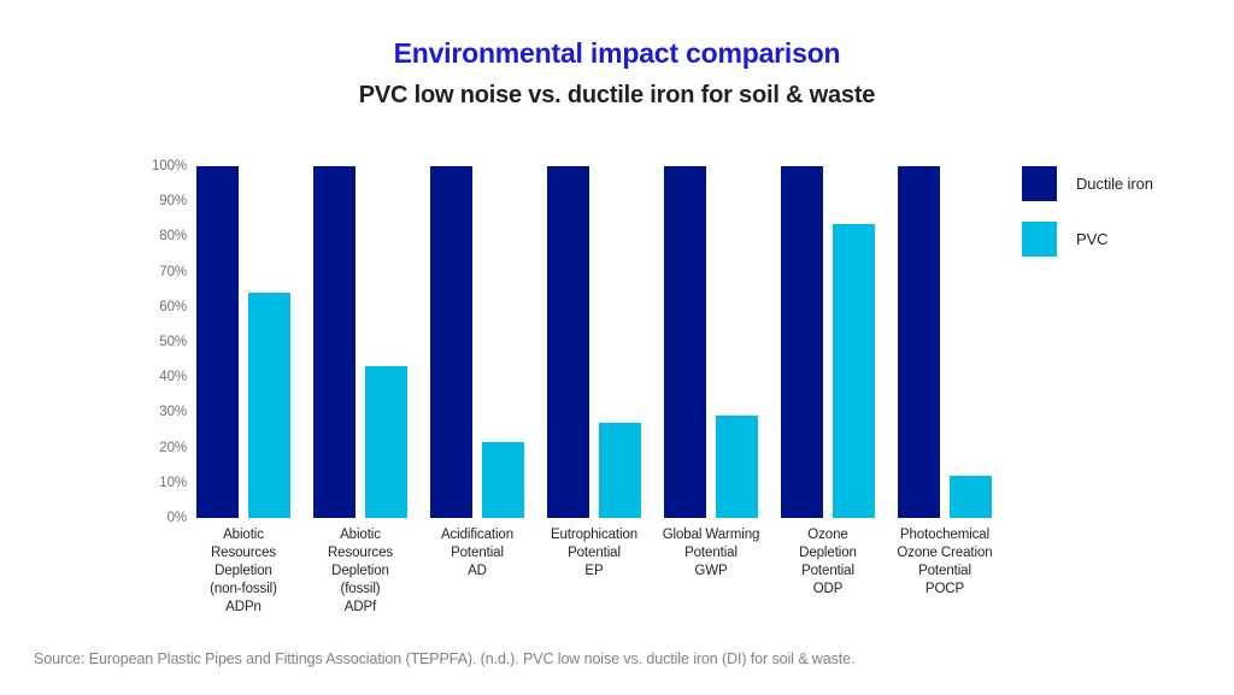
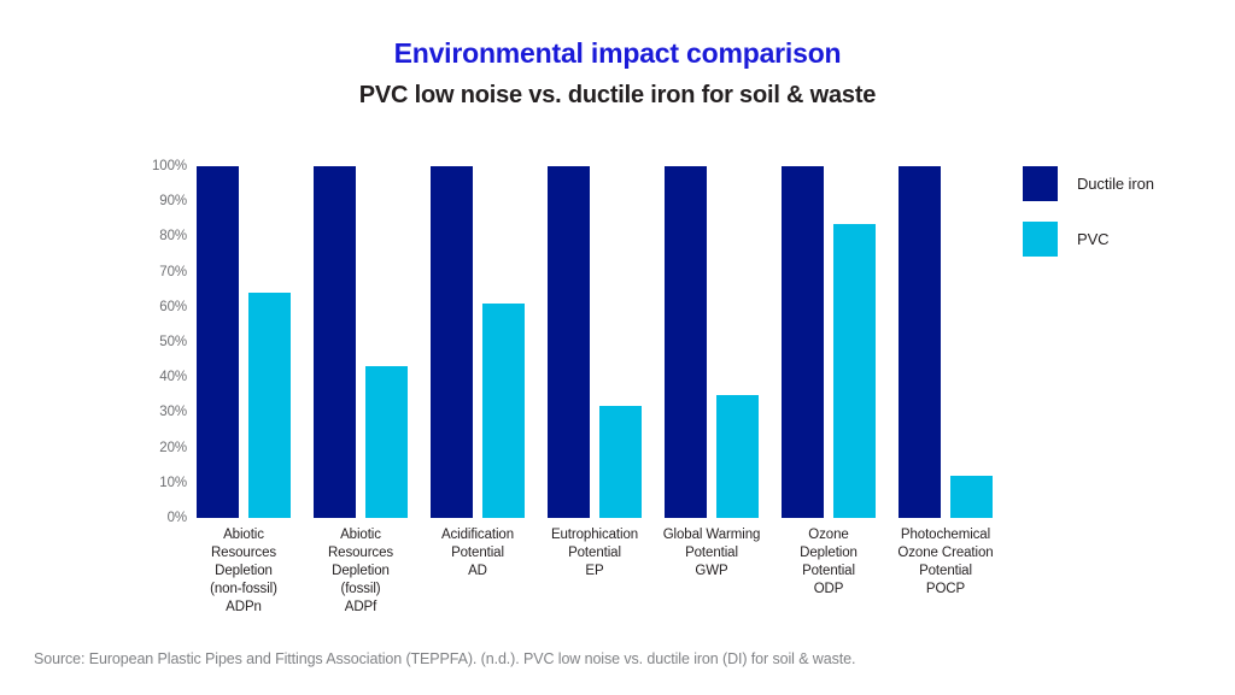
PVC/Acidification Potential AD: 22% -> 61%
PVC/Eutrophication Potential EP: 27% -> 32%
PVC/Global Warming Potential GWP: 29% -> 35%
